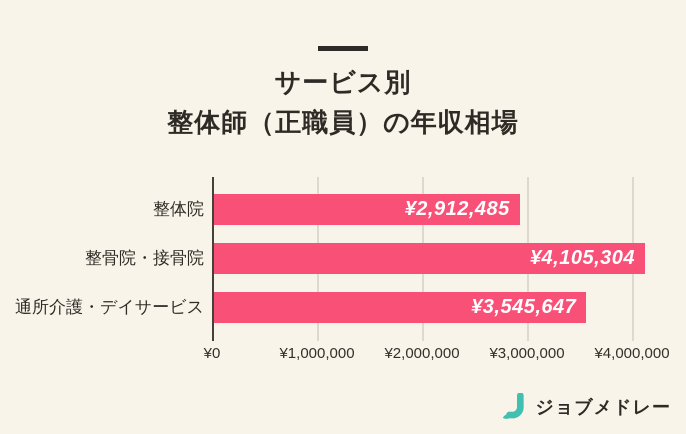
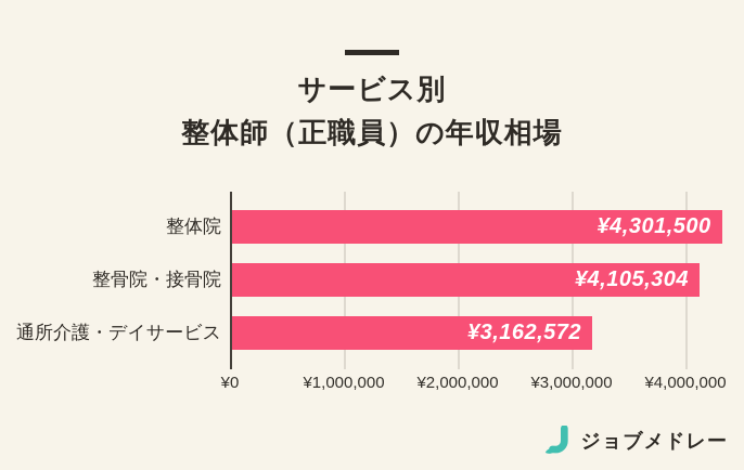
整体院: ¥2,912,485 -> ¥4,301,500
通所介護・デイサービス: ¥3,545,647 -> ¥3,162,572
